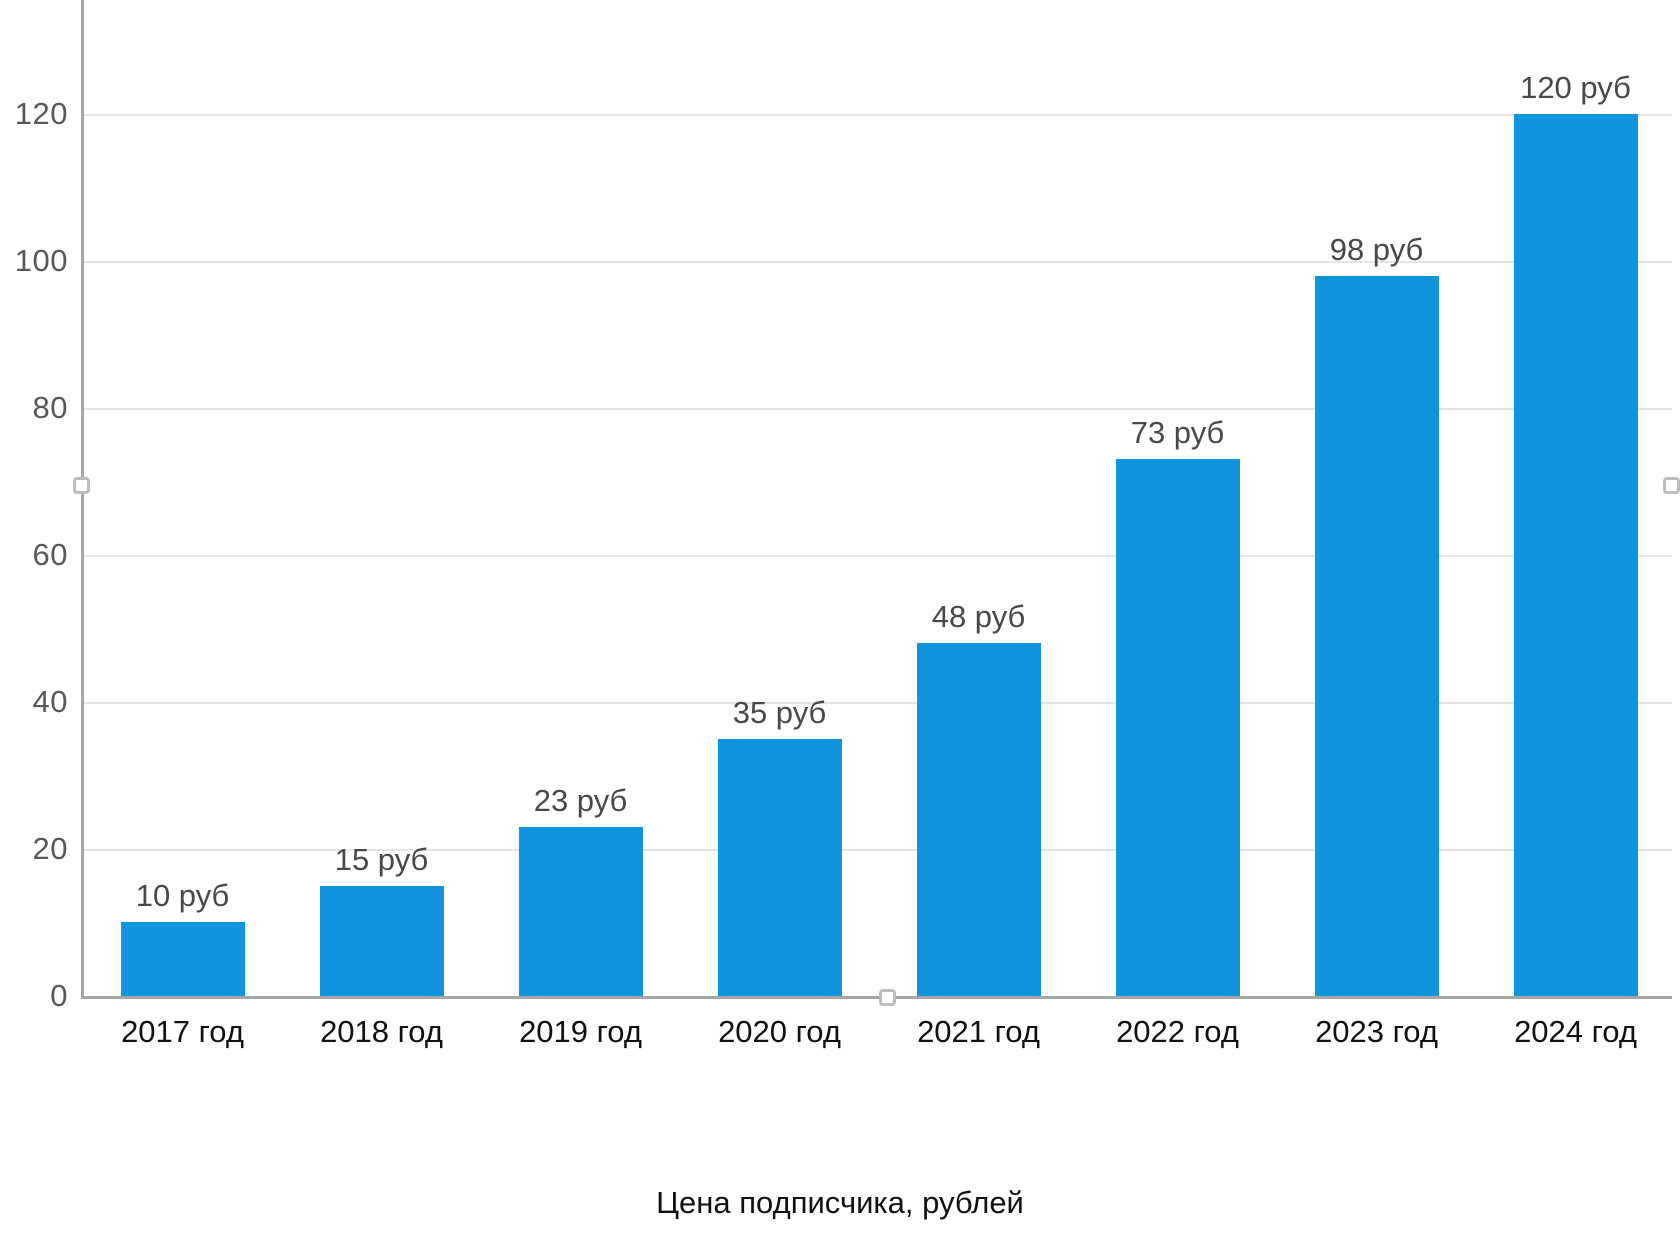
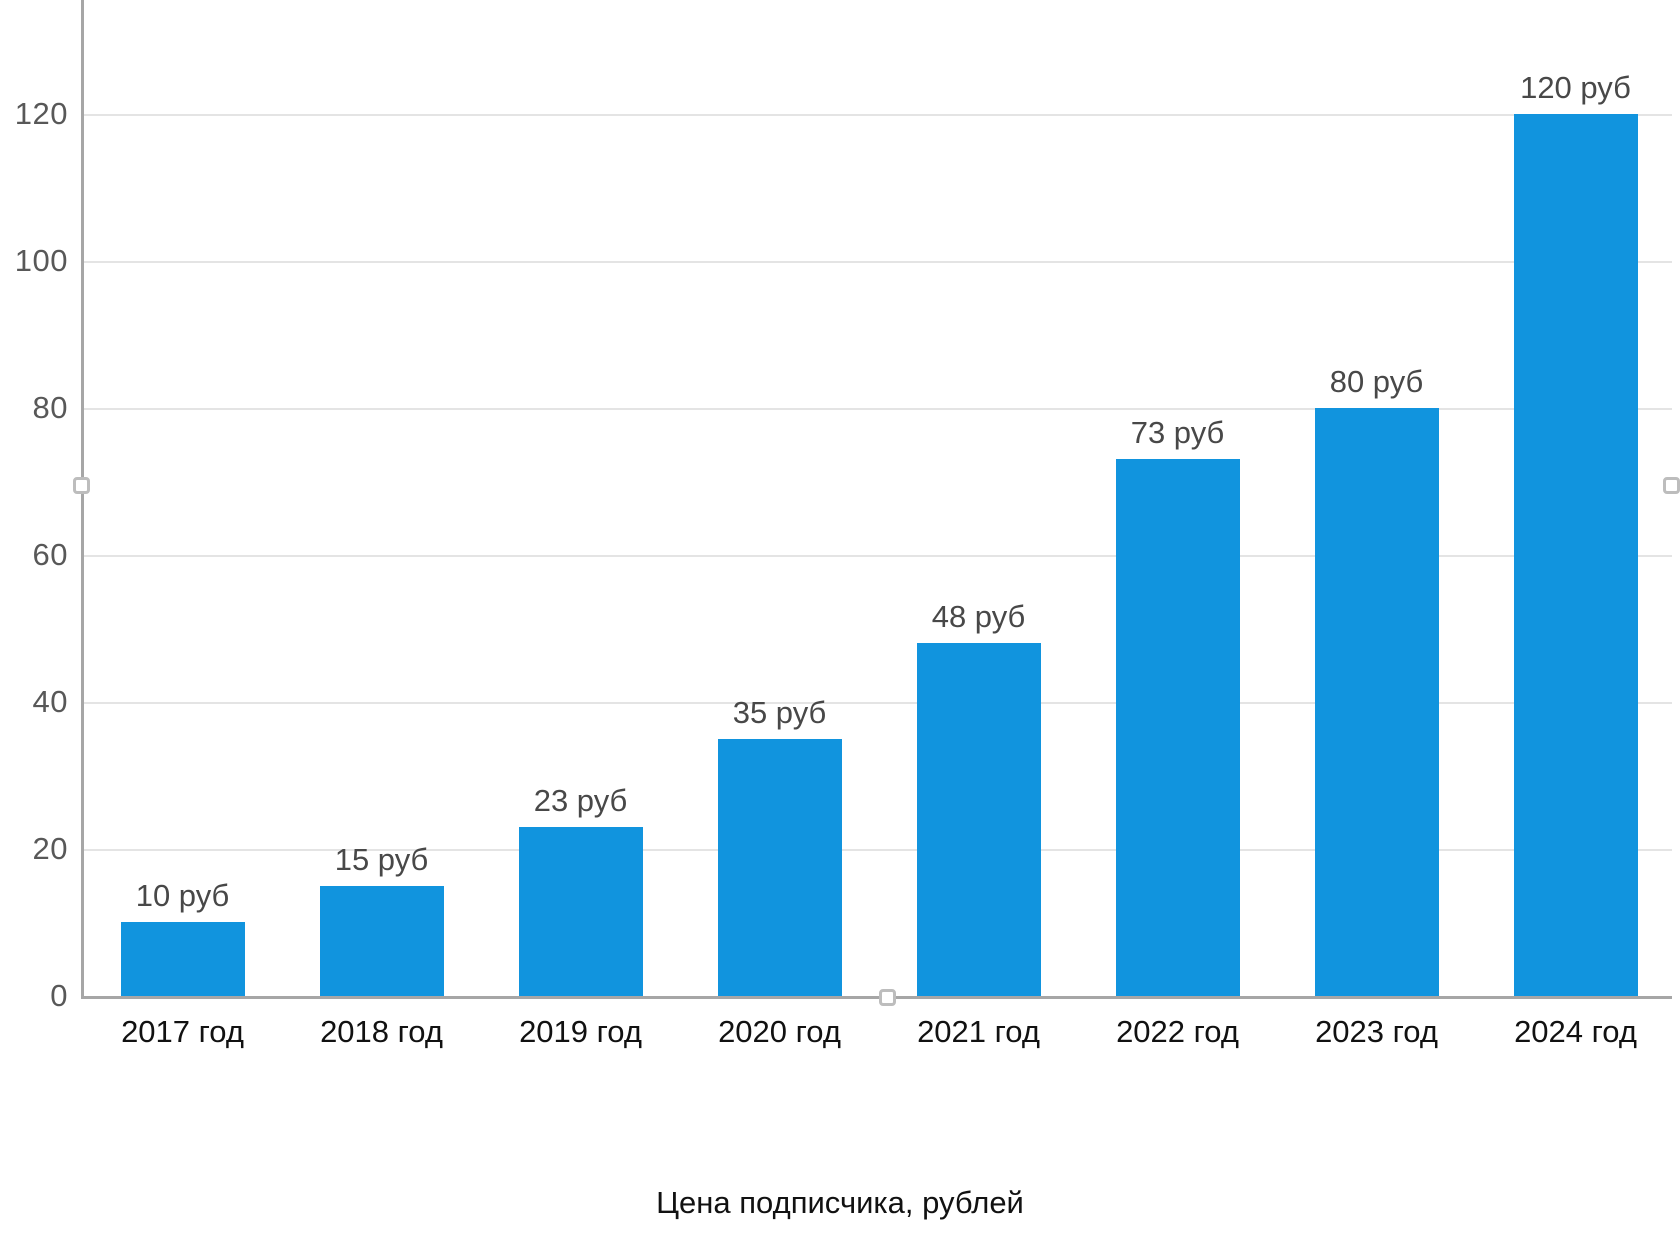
2023 год: 98 -> 80
